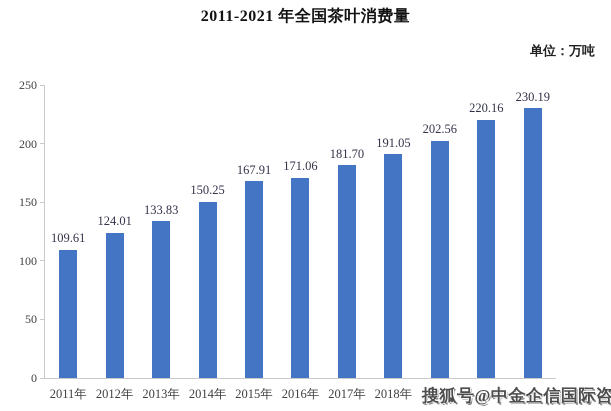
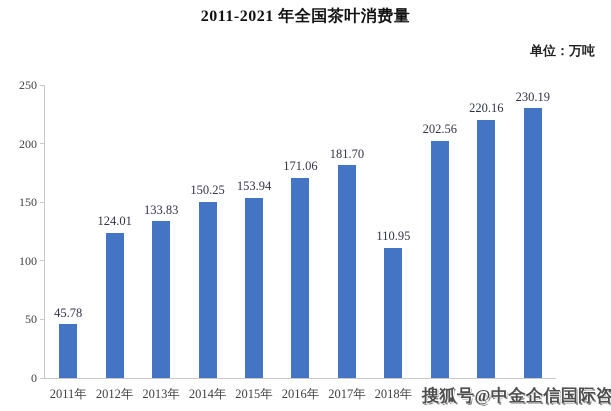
2011年: 109.61 -> 45.78
2015年: 167.91 -> 153.94
2018年: 191.05 -> 110.95
